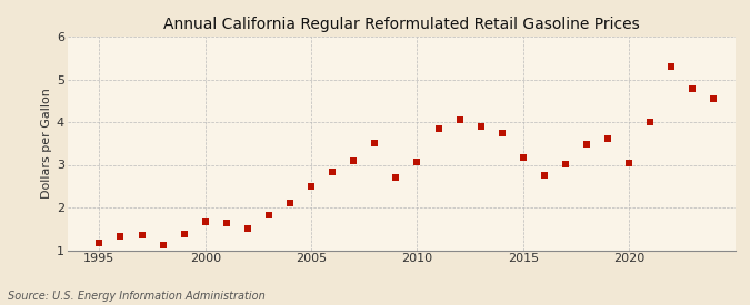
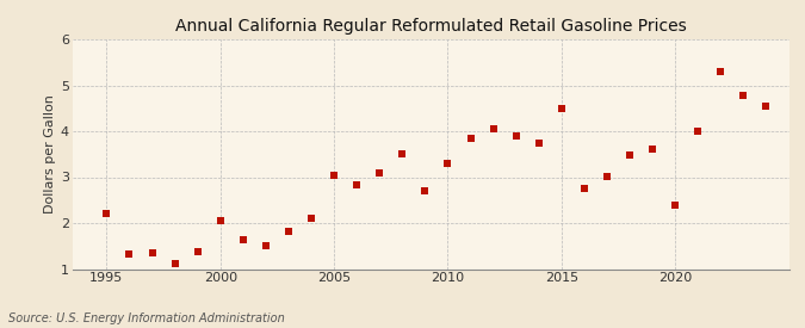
1995: 1.18 -> 2.20
2000: 1.65 -> 2.05
2005: 2.49 -> 3.05
2010: 3.07 -> 3.30
2015: 3.17 -> 4.50
2020: 3.05 -> 2.40
